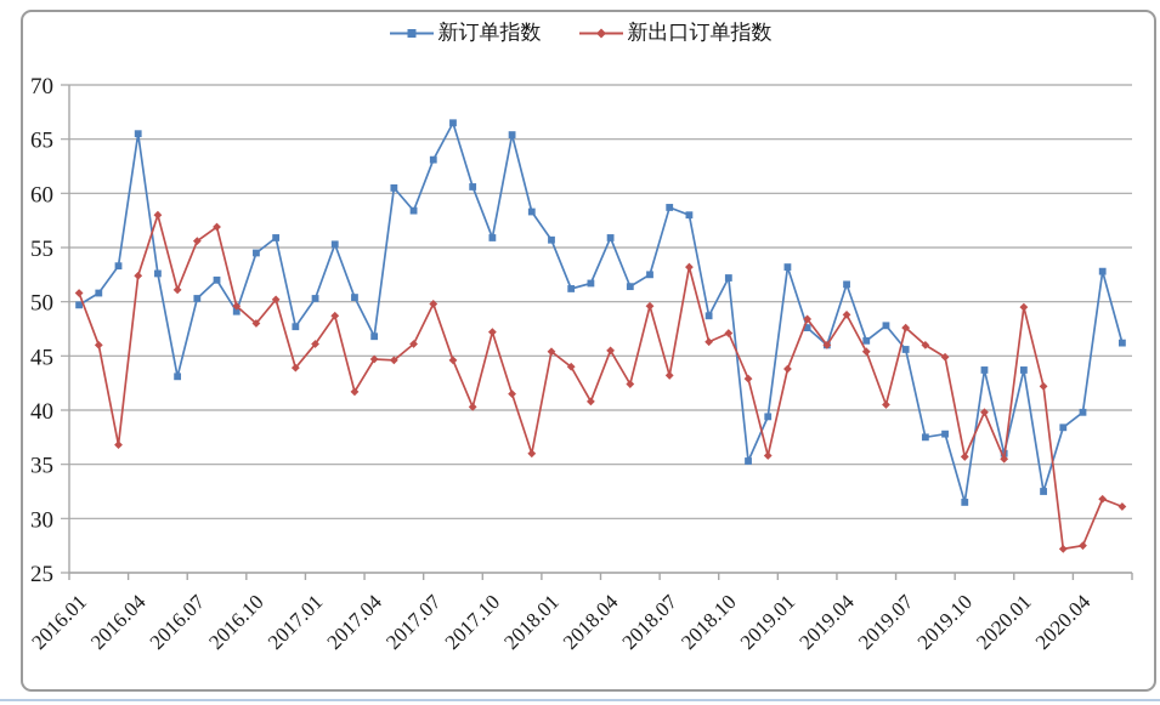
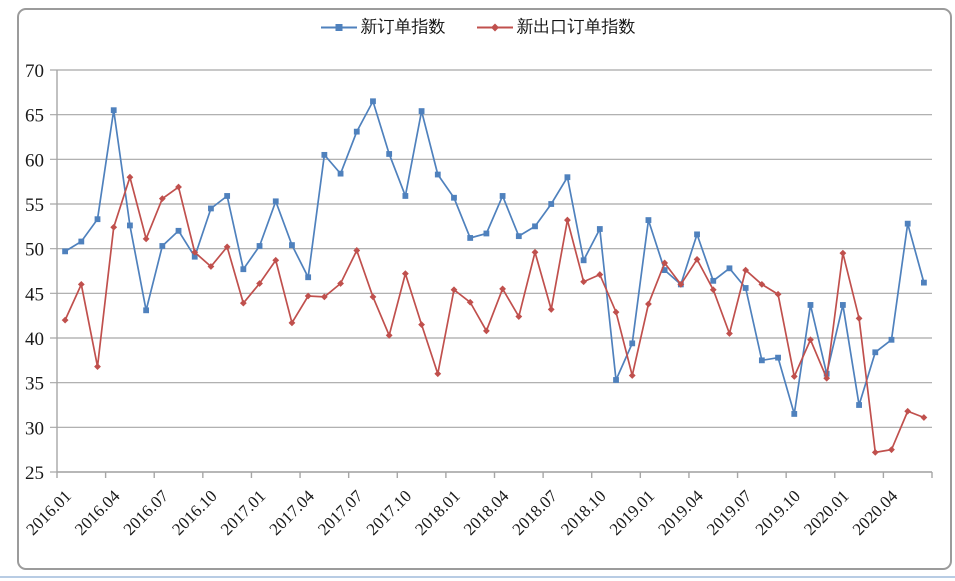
新出口订单指数/2016.01: 51 -> 42
新订单指数/2018.07: 59 -> 55
